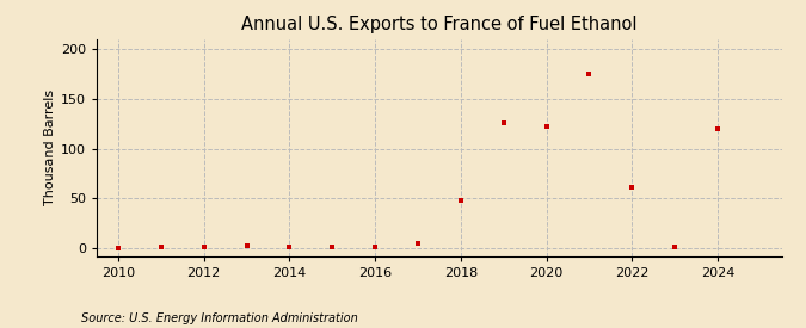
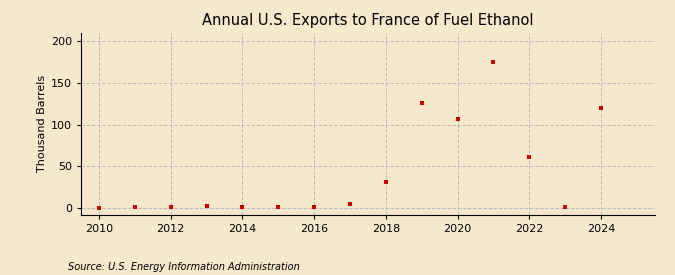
2018: 48 -> 31
2020: 122 -> 107
